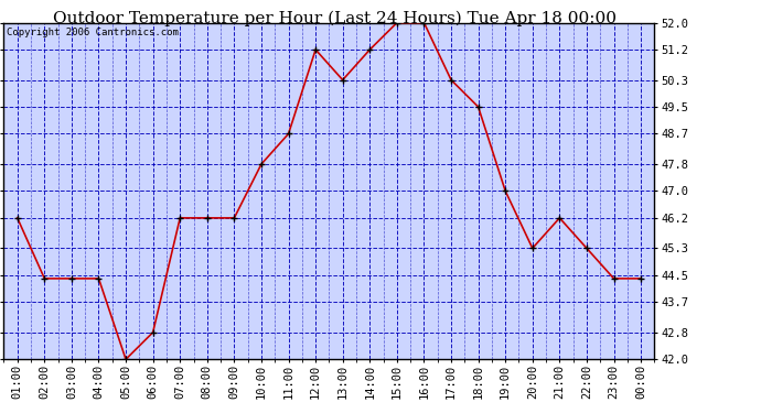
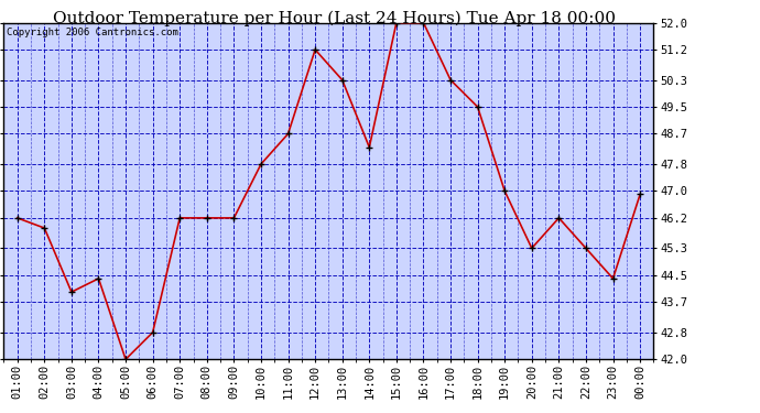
02:00: 44.4 -> 45.9
03:00: 44.4 -> 44.0
14:00: 51.2 -> 48.3
00:00: 44.4 -> 46.9
